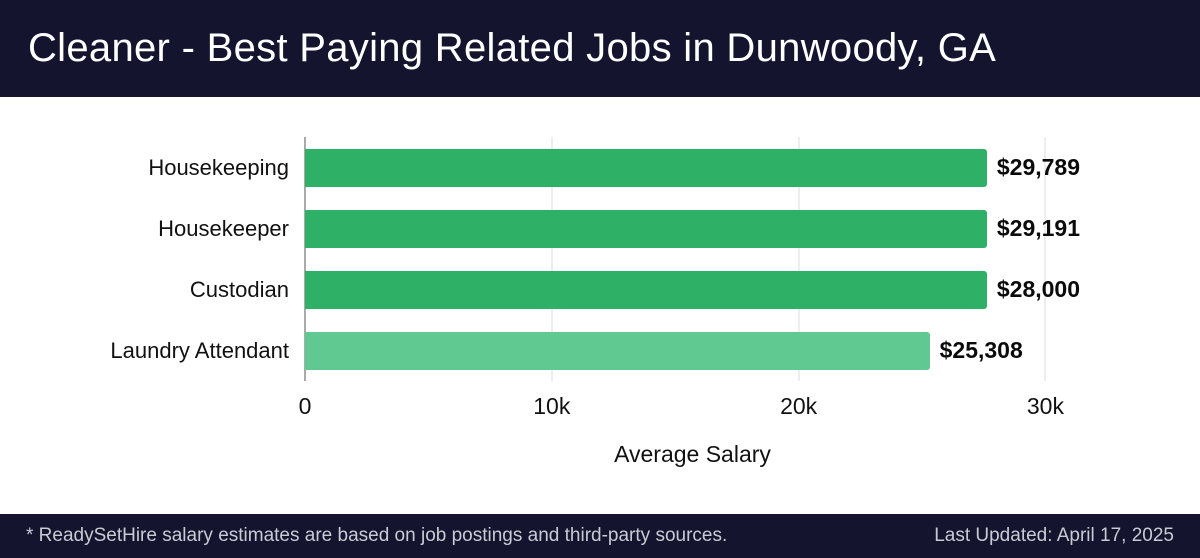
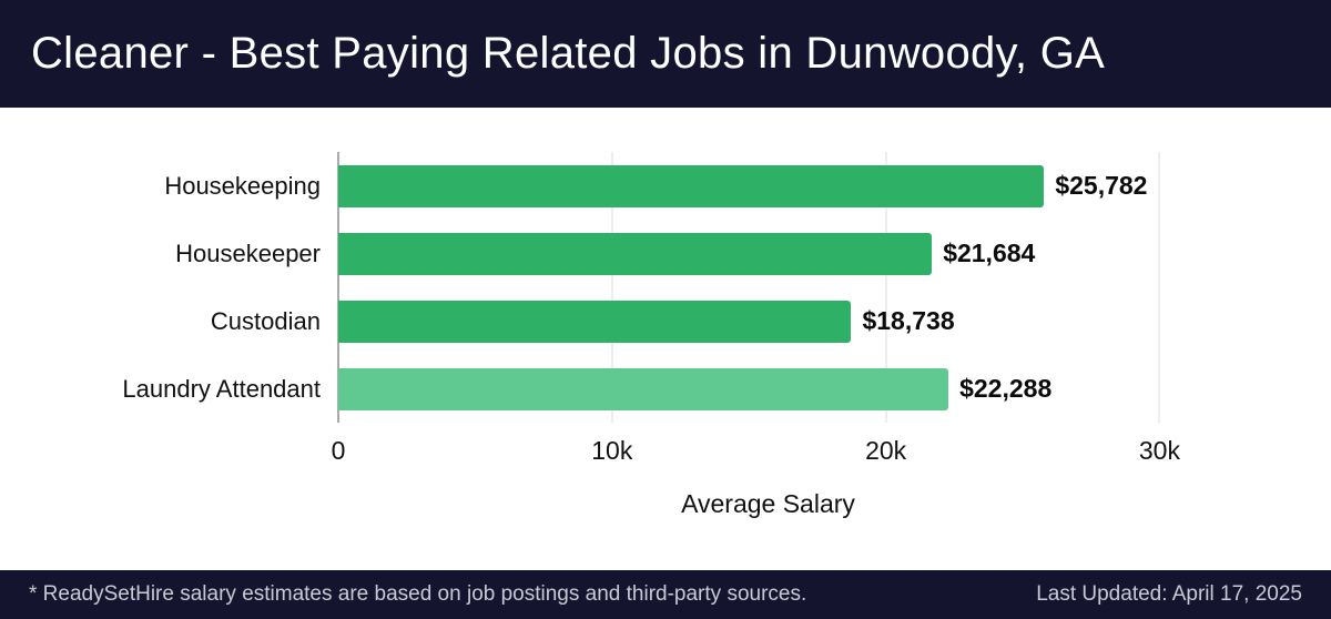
Housekeeping: $29,789 -> $25,782
Housekeeper: $29,191 -> $21,684
Custodian: $28,000 -> $18,738
Laundry Attendant: $25,308 -> $22,288
